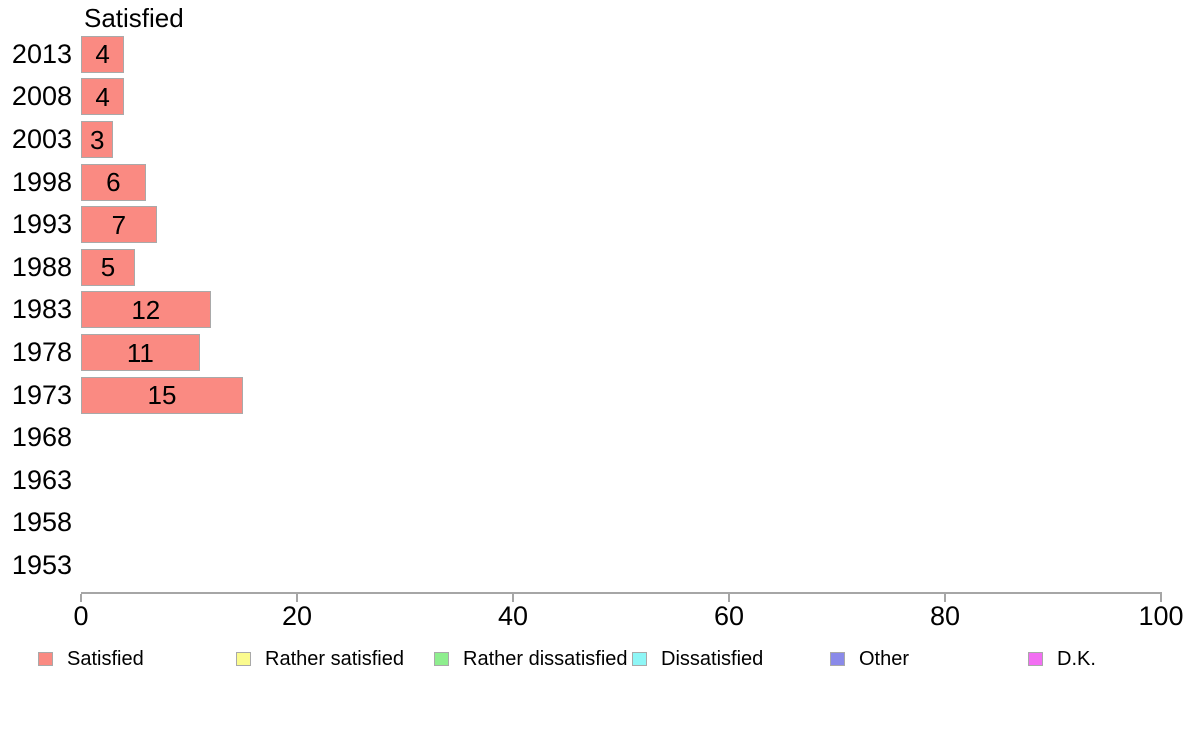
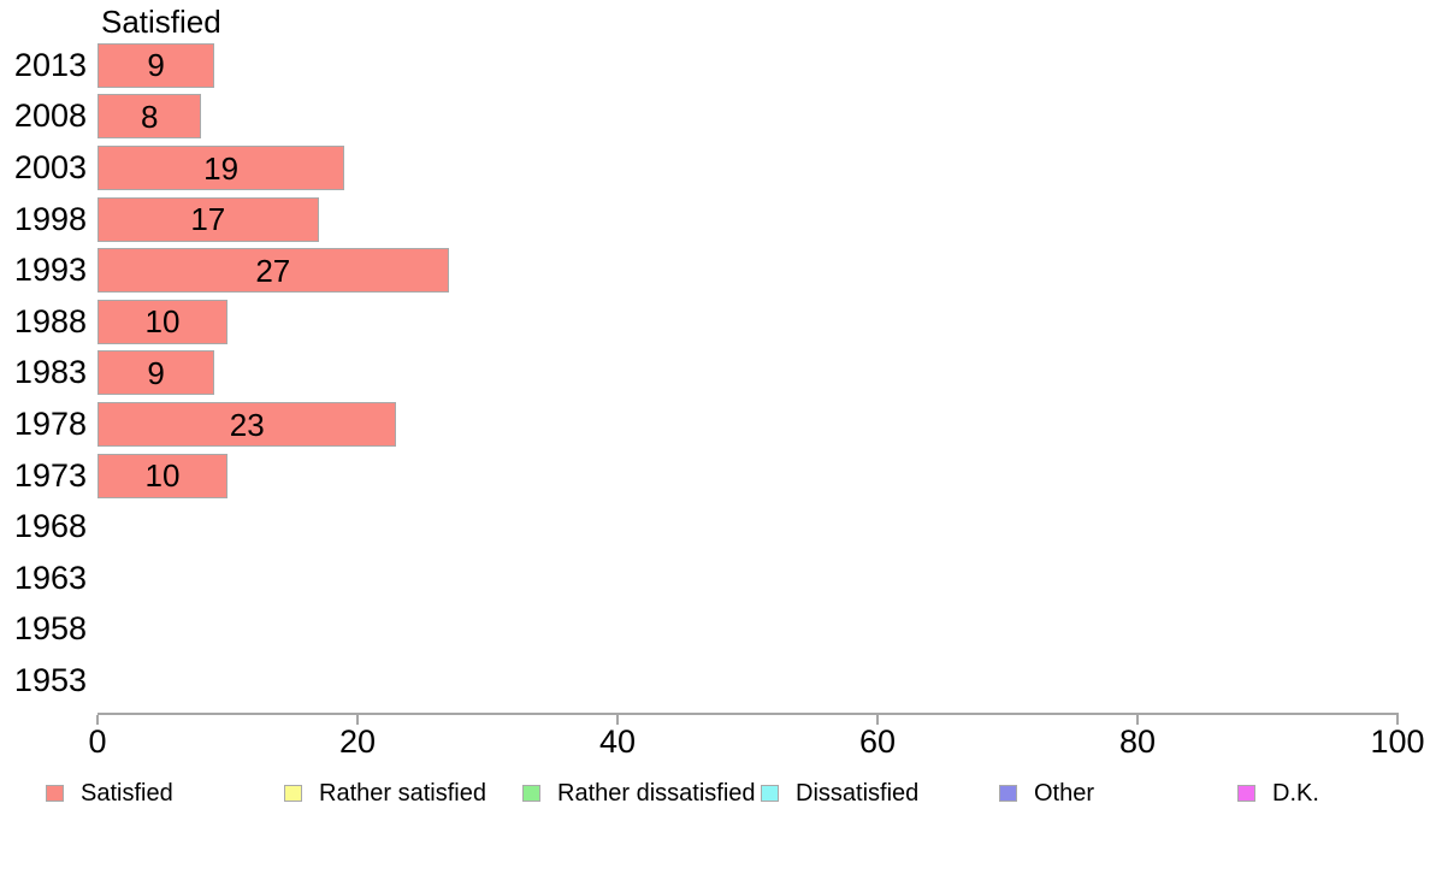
2013: 4 -> 9
2008: 4 -> 8
2003: 3 -> 19
1998: 6 -> 17
1993: 7 -> 27
1988: 5 -> 10
1983: 12 -> 9
1978: 11 -> 23
1973: 15 -> 10
